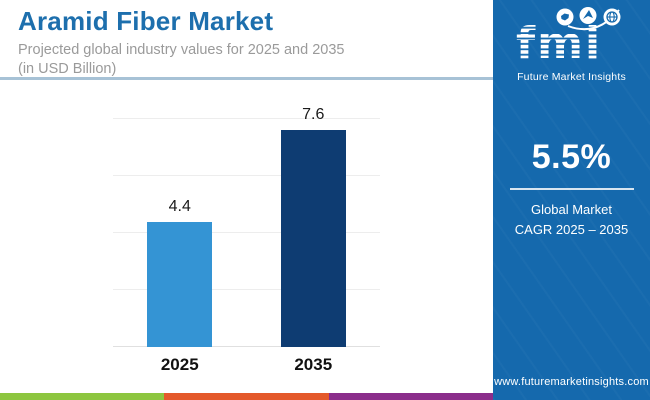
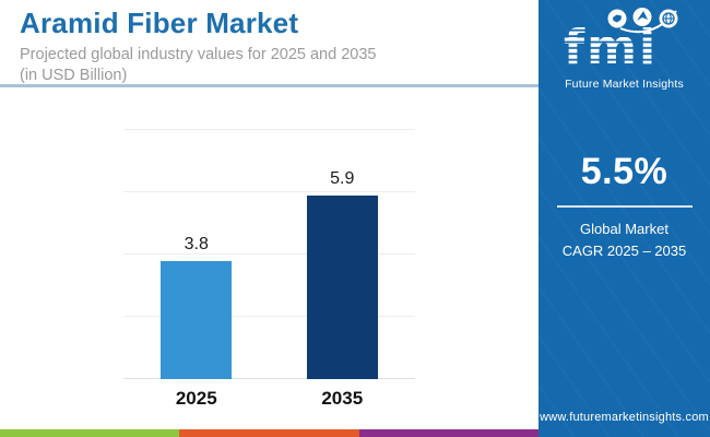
2025: 4.4 -> 3.8
2035: 7.6 -> 5.9
